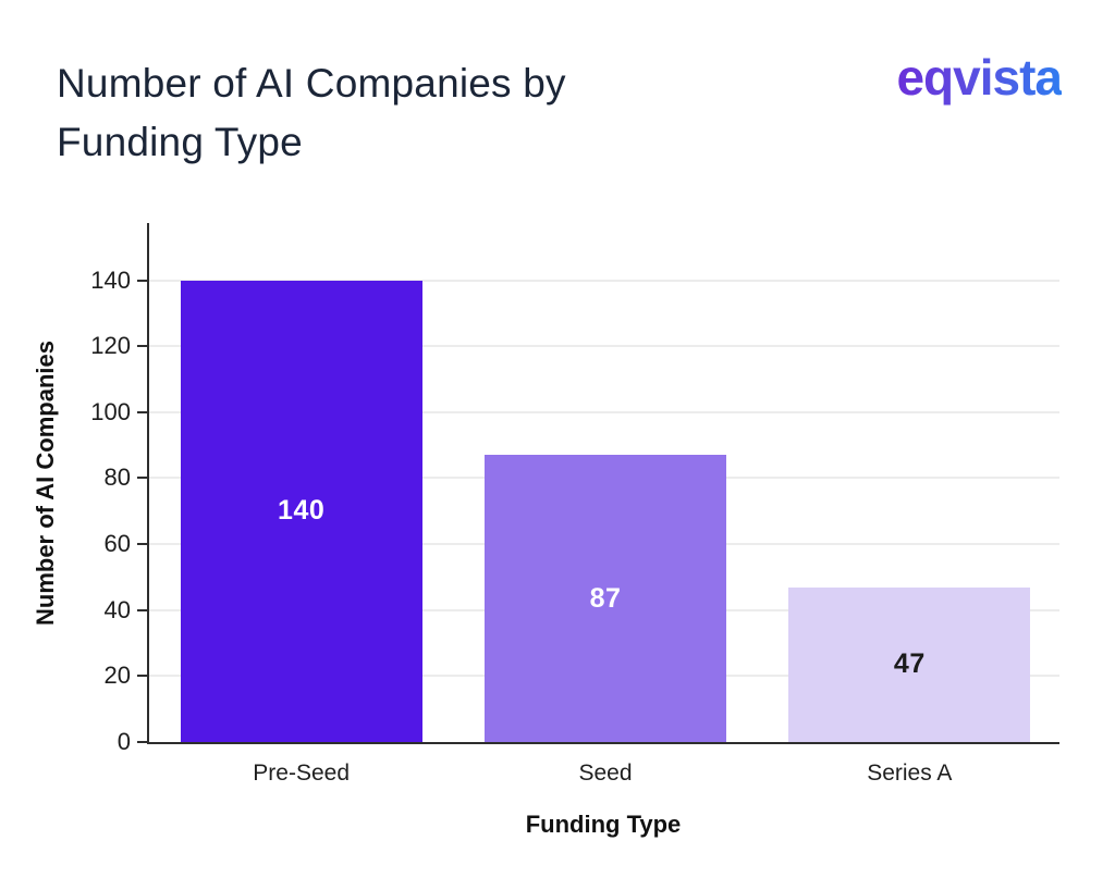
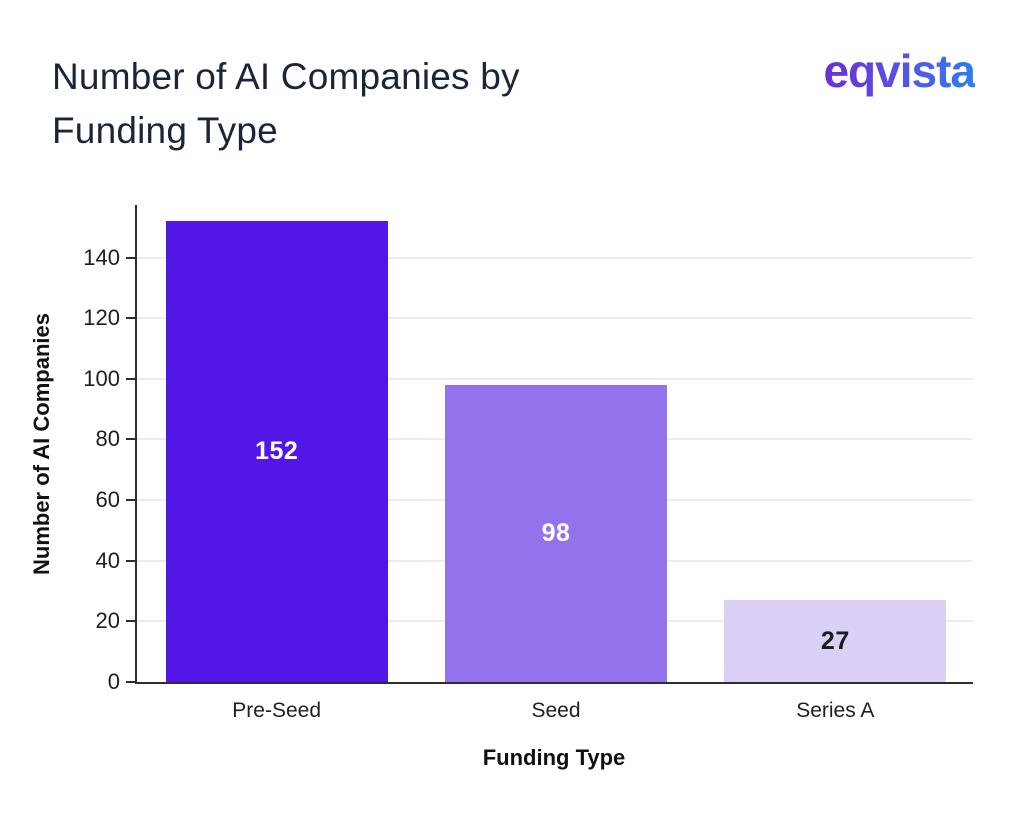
Pre-Seed: 140 -> 152
Seed: 87 -> 98
Series A: 47 -> 27
